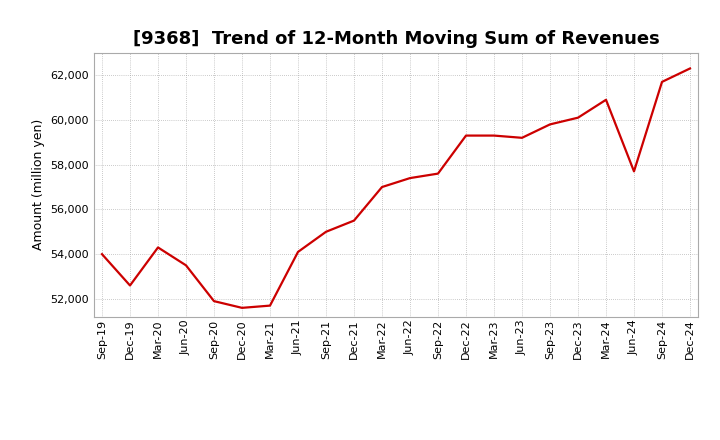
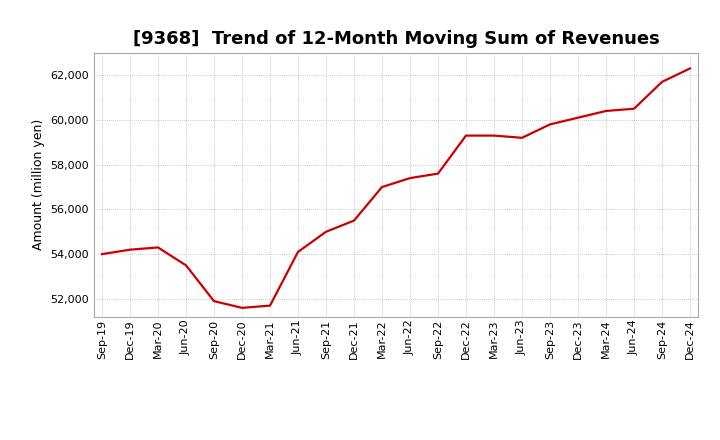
Dec-19: 52,600 -> 54,200
Mar-24: 60,900 -> 60,400
Jun-24: 57,700 -> 60,500
